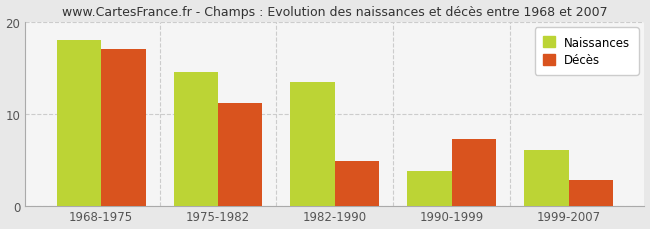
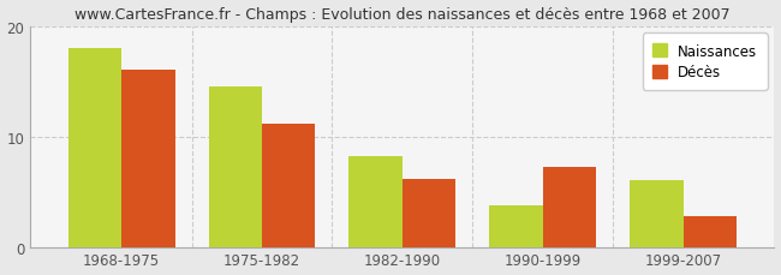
Décès/1968-1975: 17.0 -> 16.0
Naissances/1982-1990: 13.4 -> 8.2
Décès/1982-1990: 4.8 -> 6.2
